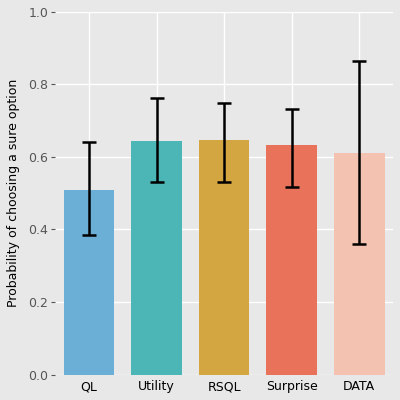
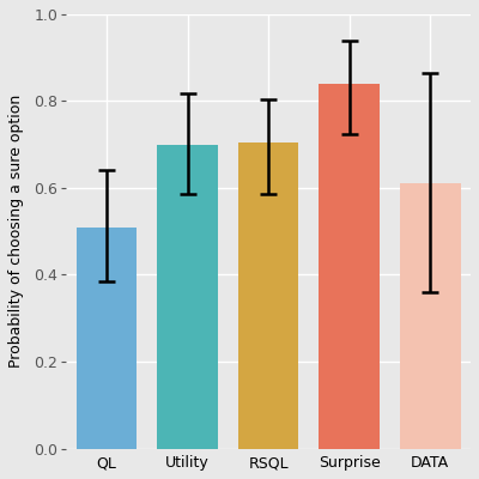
Utility: 0.645 -> 0.700
RSQL: 0.648 -> 0.705
Surprise: 0.632 -> 0.840
